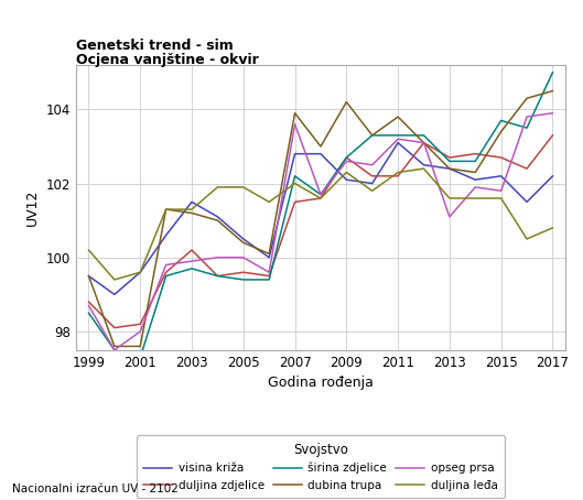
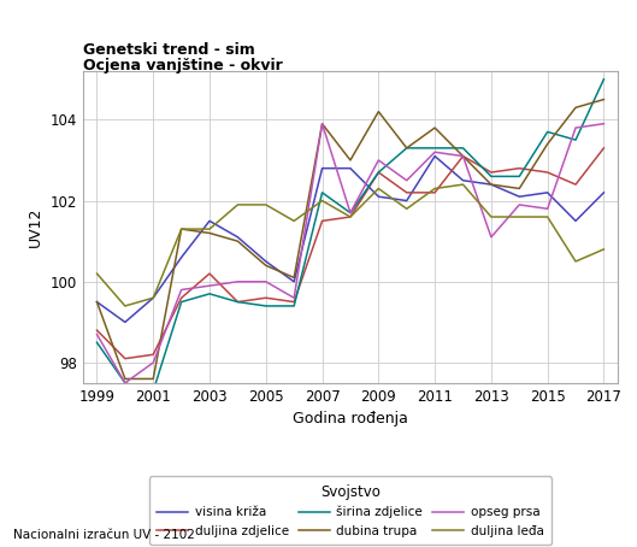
opseg prsa/2007: 103.6 -> 103.9
opseg prsa/2009: 102.6 -> 103.0
